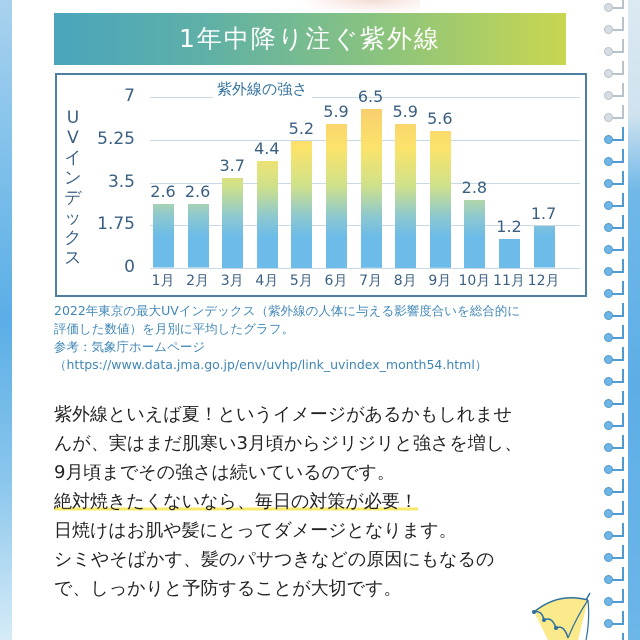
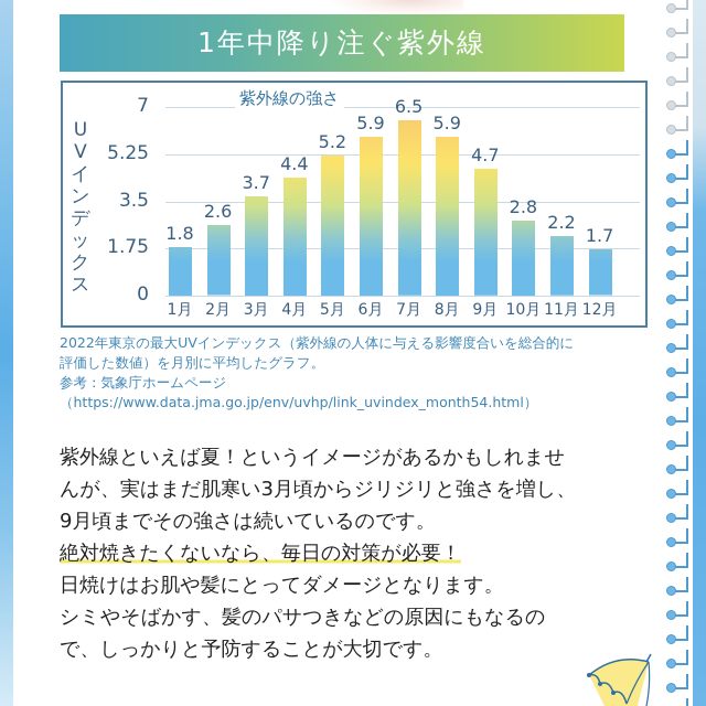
1月: 2.6 -> 1.8
9月: 5.6 -> 4.7
11月: 1.2 -> 2.2
